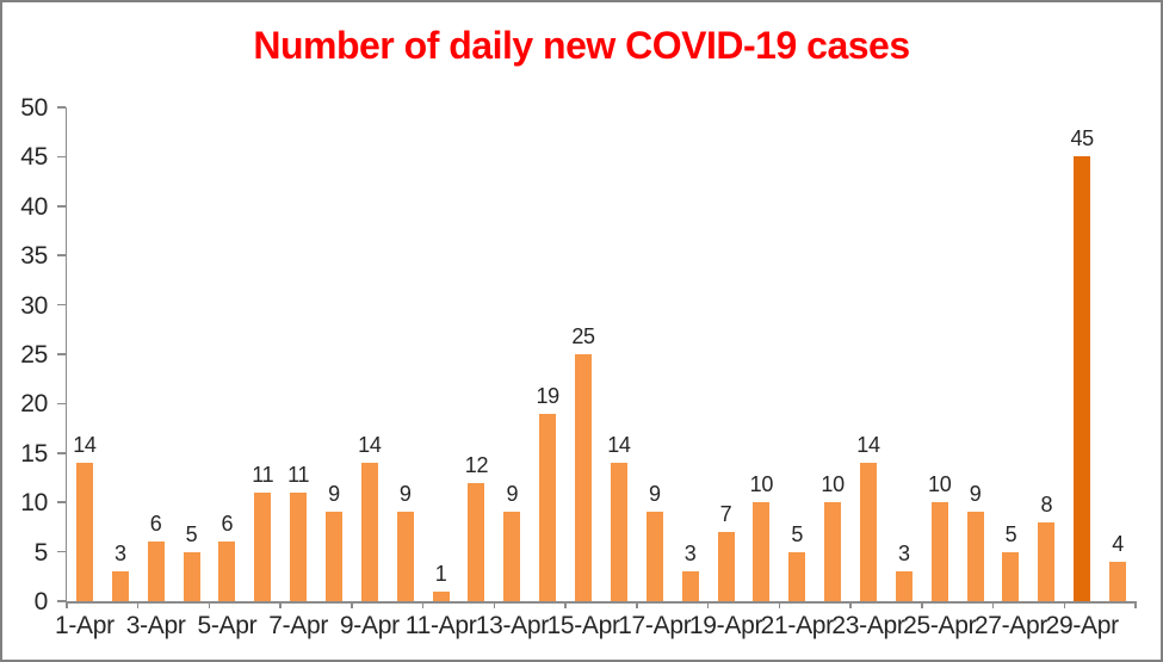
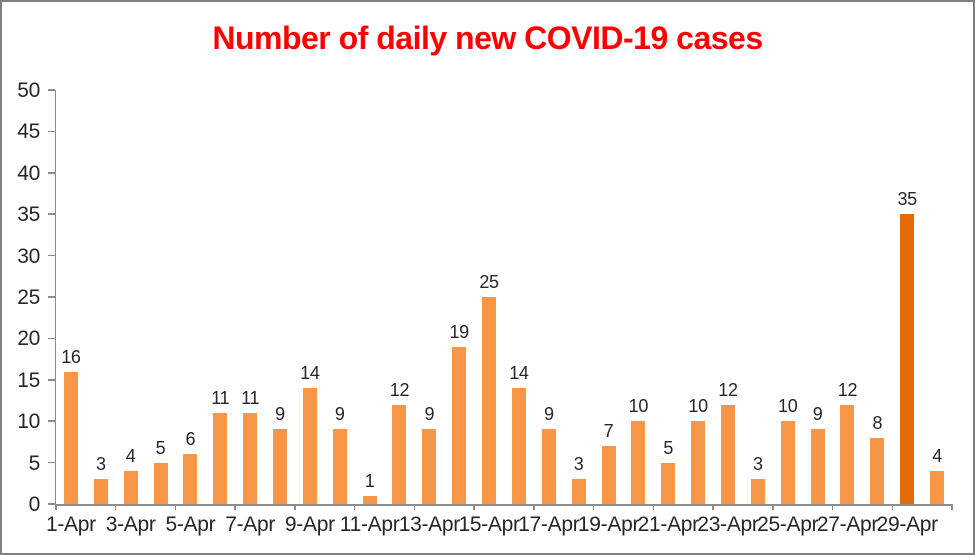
1-Apr: 14 -> 16
3-Apr: 6 -> 4
23-Apr: 14 -> 12
27-Apr: 5 -> 12
29-Apr: 45 -> 35
